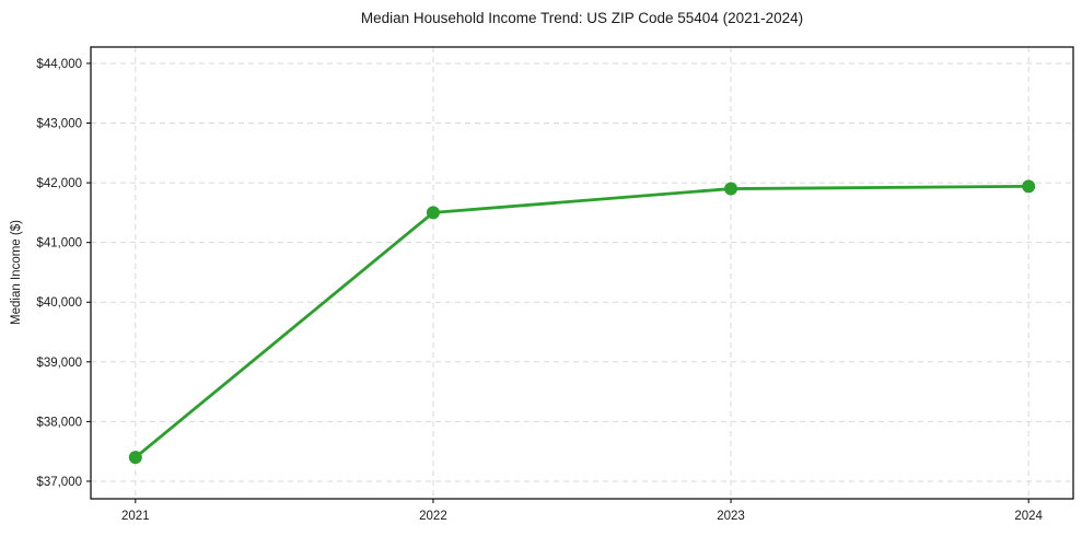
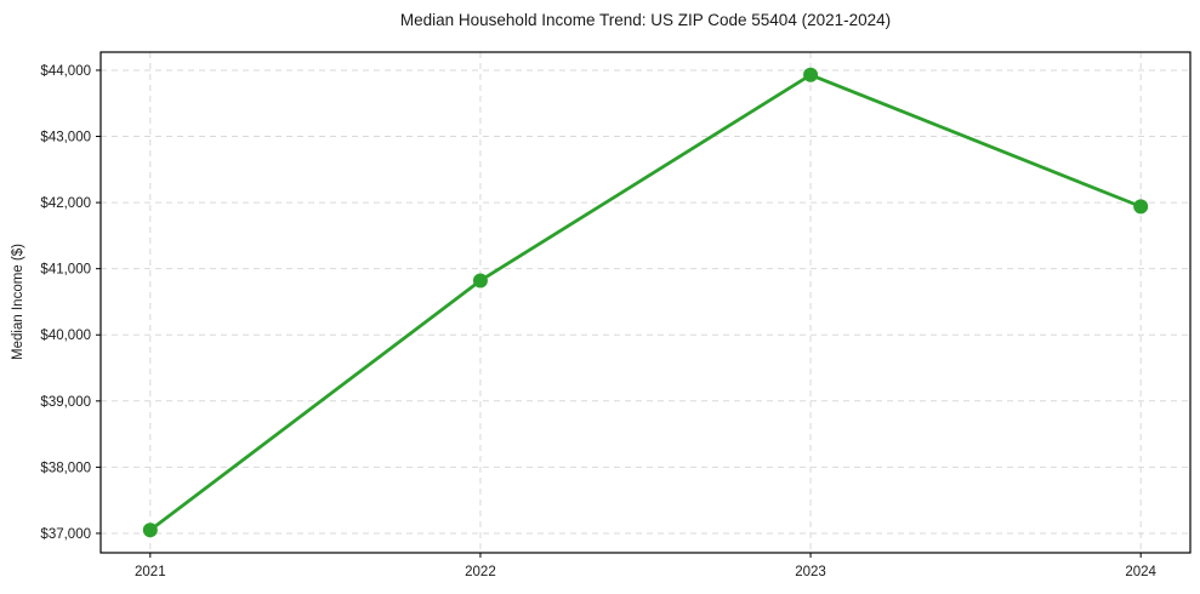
2021: $37400 -> $37000
2022: $41500 -> $40800
2023: $41900 -> $43900
